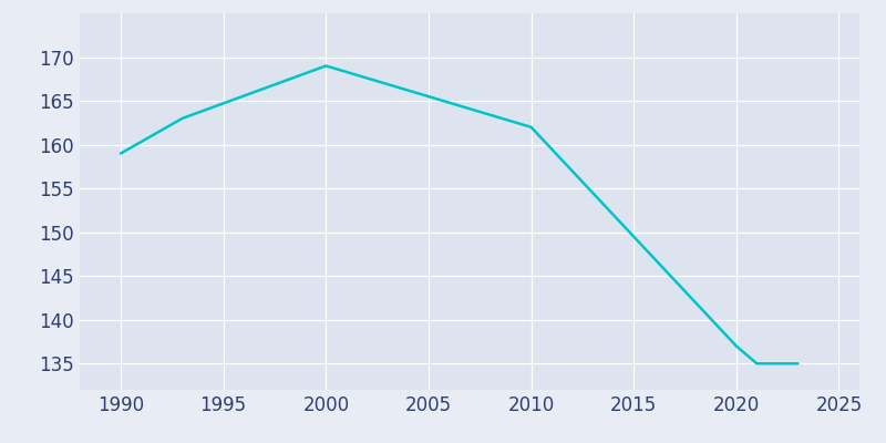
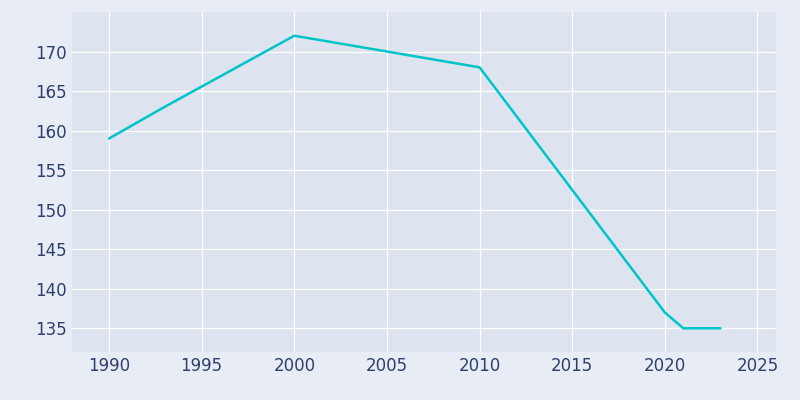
2000: 169 -> 172
2010: 162 -> 168
